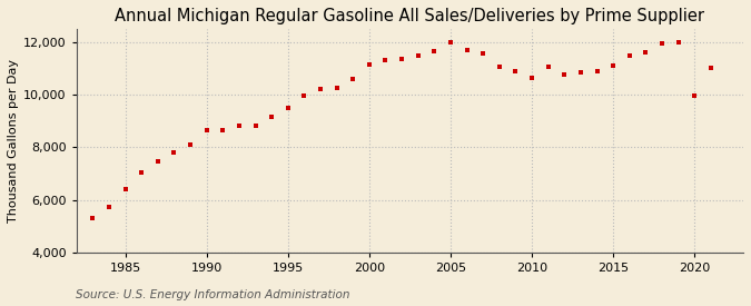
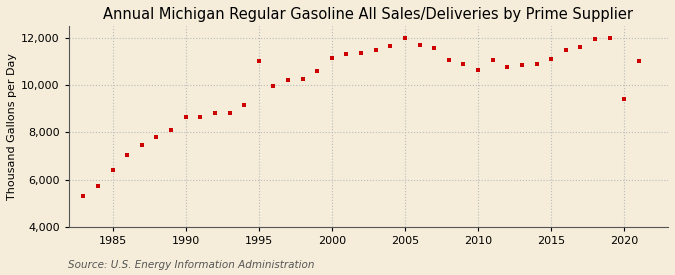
1995: 9,500 -> 11,000
2020: 9,950 -> 9,400
